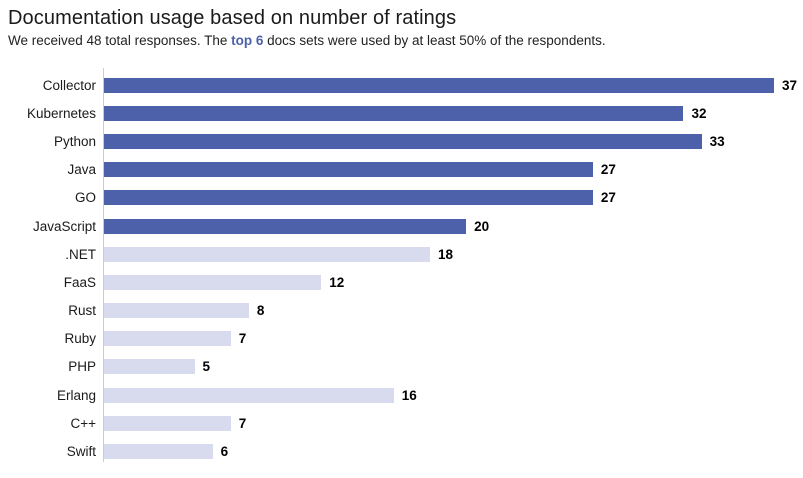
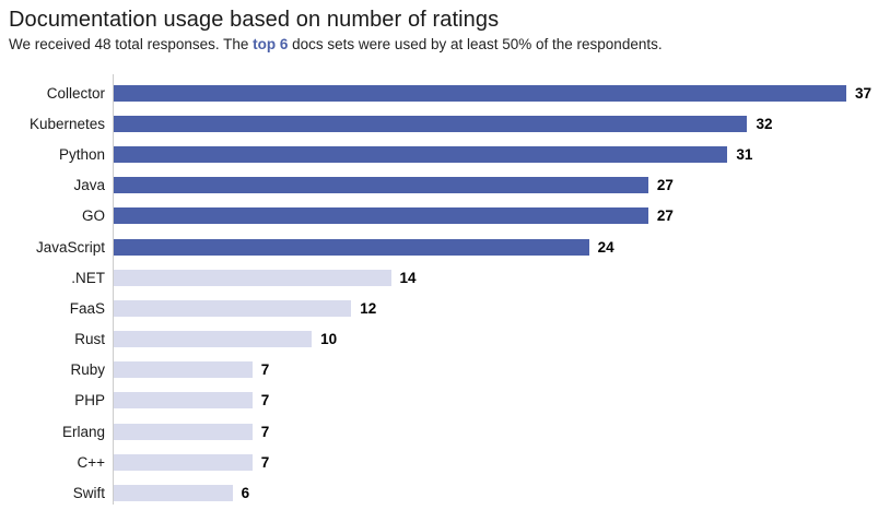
Python: 33 -> 31
JavaScript: 20 -> 24
.NET: 18 -> 14
Rust: 8 -> 10
PHP: 5 -> 7
Erlang: 16 -> 7
